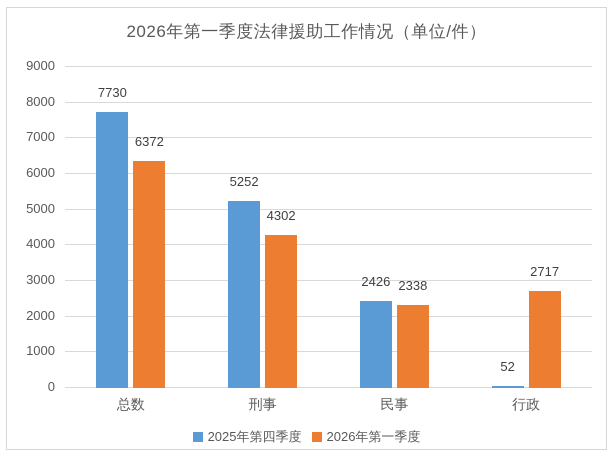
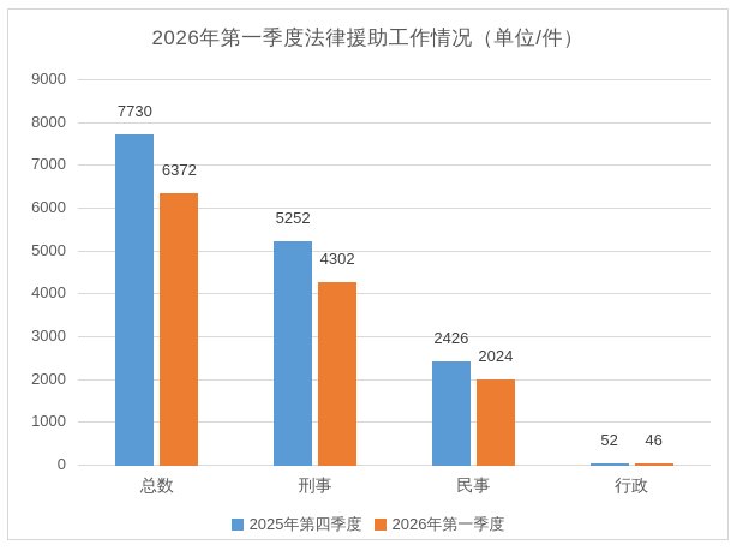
2026年第一季度/民事: 2338 -> 2024
2026年第一季度/行政: 2717 -> 46
